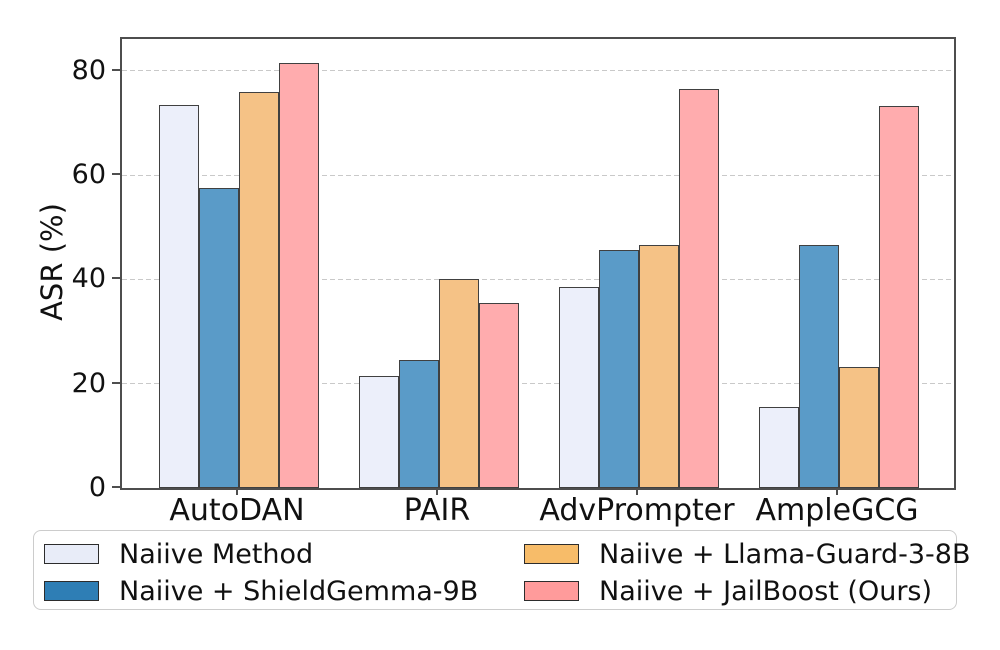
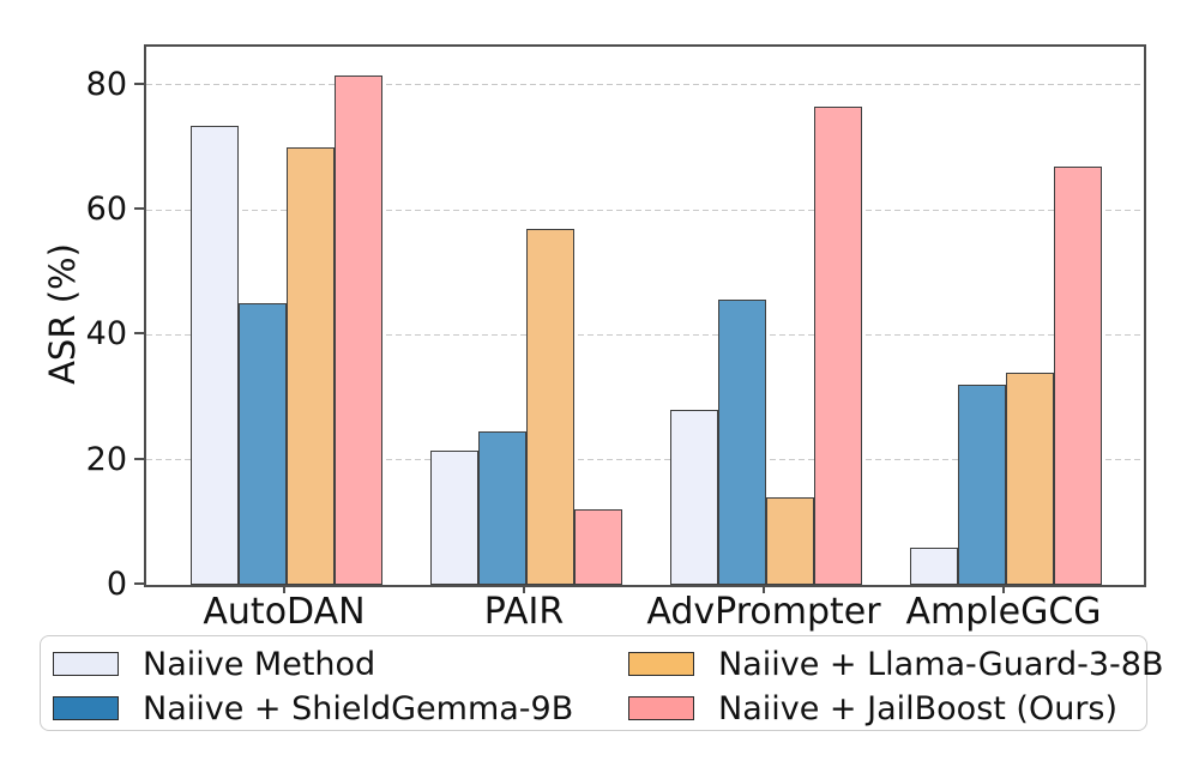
Naiive + ShieldGemma-9B/AutoDAN: 58 -> 45
Naiive + Llama-Guard-3-8B/AutoDAN: 76 -> 70
Naiive + Llama-Guard-3-8B/PAIR: 40 -> 57
Naiive + JailBoost (Ours)/PAIR: 36 -> 12
Naiive Method/AdvPrompter: 38 -> 28
Naiive + Llama-Guard-3-8B/AdvPrompter: 47 -> 14
Naiive Method/AmpleGCG: 16 -> 6
Naiive + ShieldGemma-9B/AmpleGCG: 47 -> 32
Naiive + Llama-Guard-3-8B/AmpleGCG: 23 -> 34
Naiive + JailBoost (Ours)/AmpleGCG: 73 -> 67
